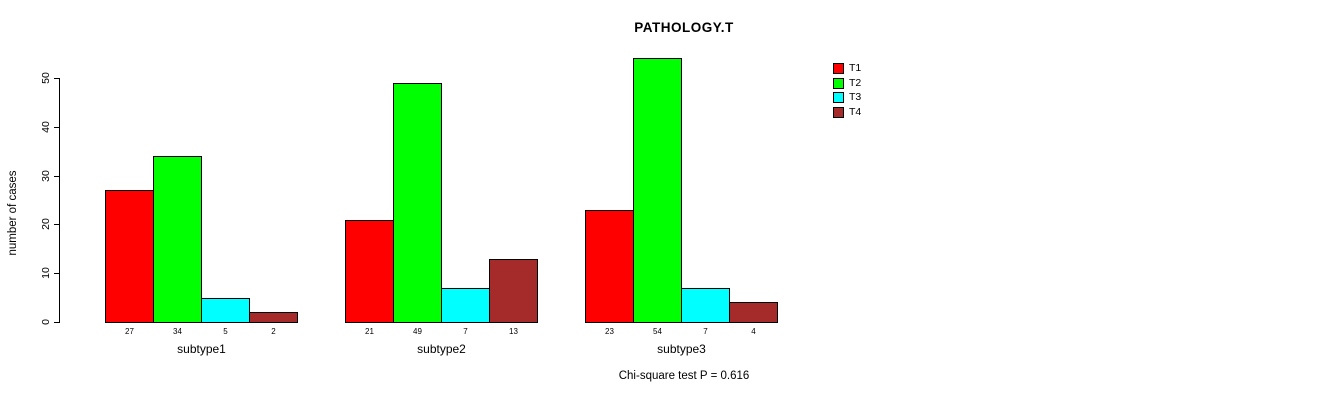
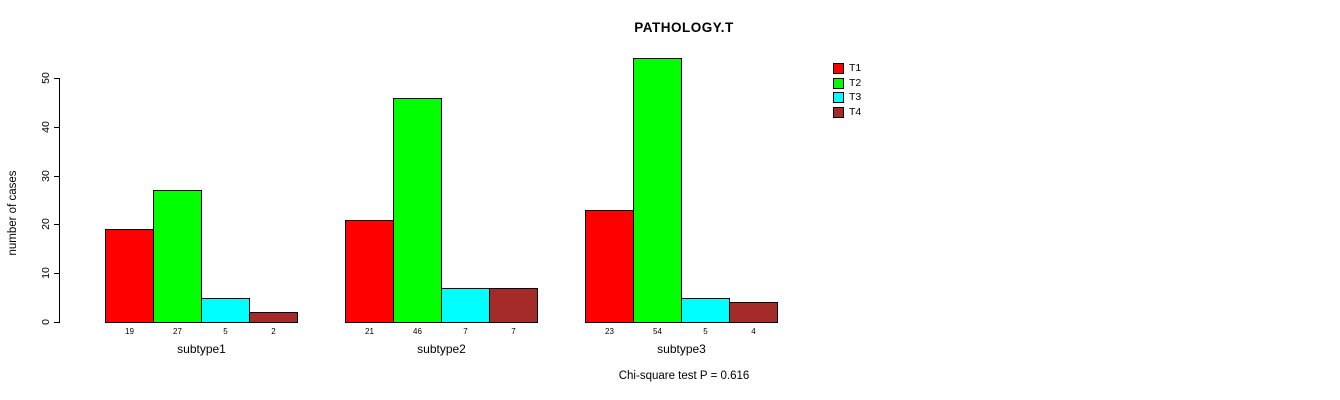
T1/subtype1: 27 -> 19
T2/subtype1: 34 -> 27
T2/subtype2: 49 -> 46
T4/subtype2: 13 -> 7
T3/subtype3: 7 -> 5
